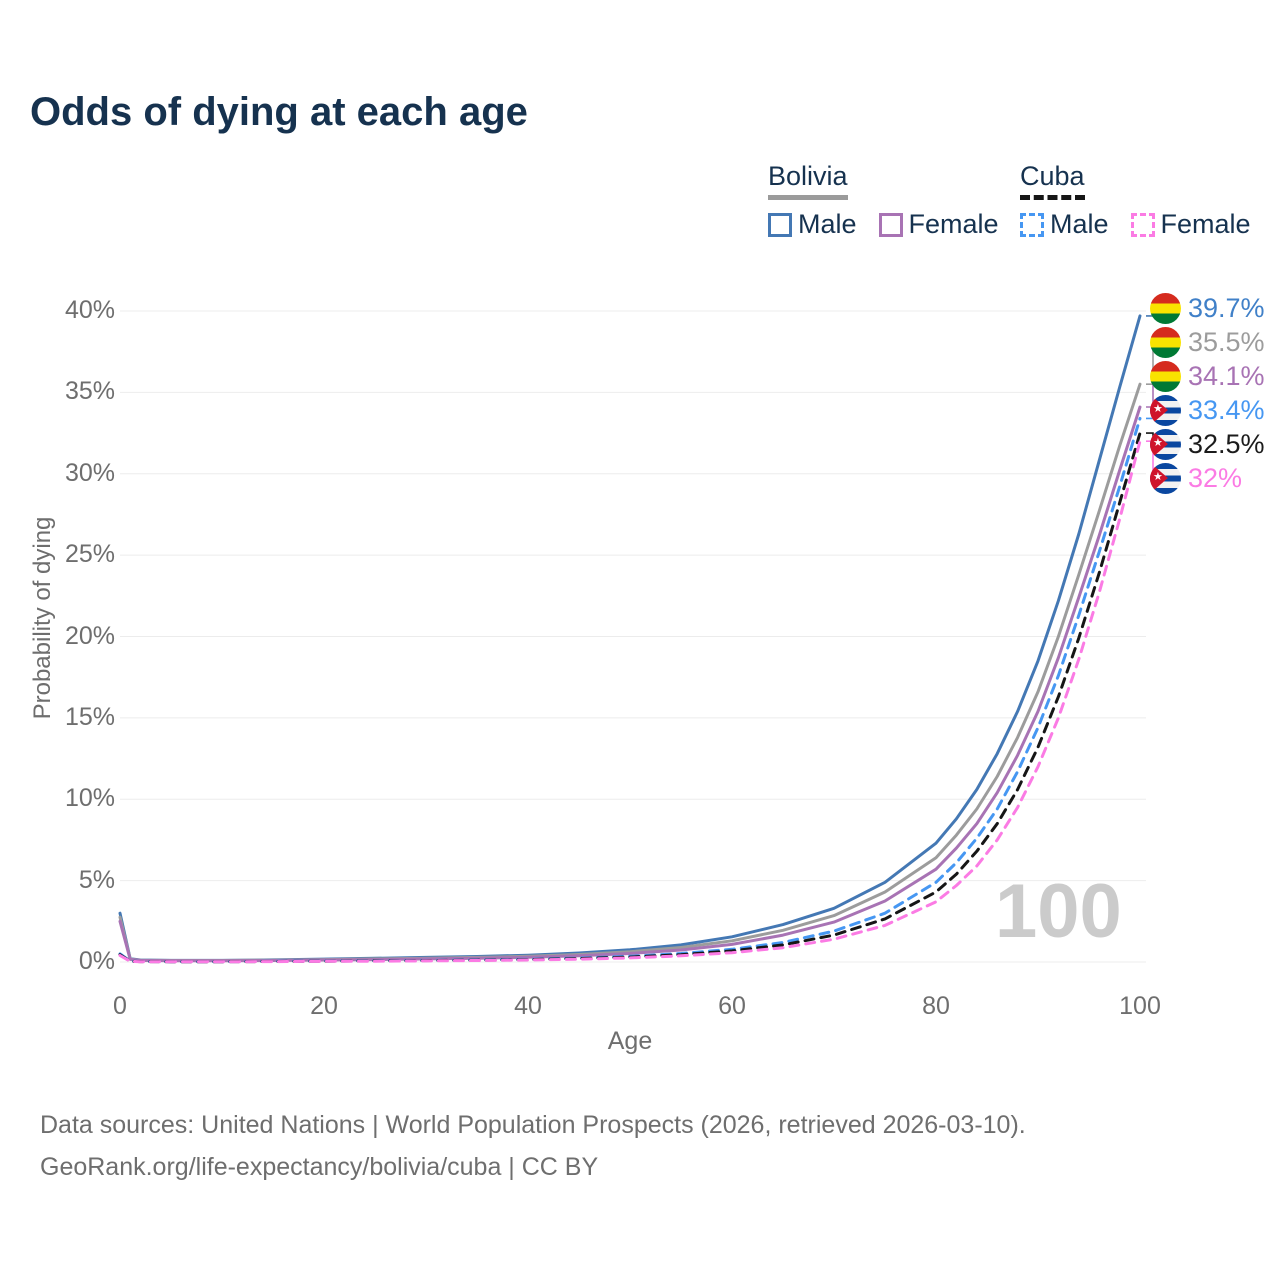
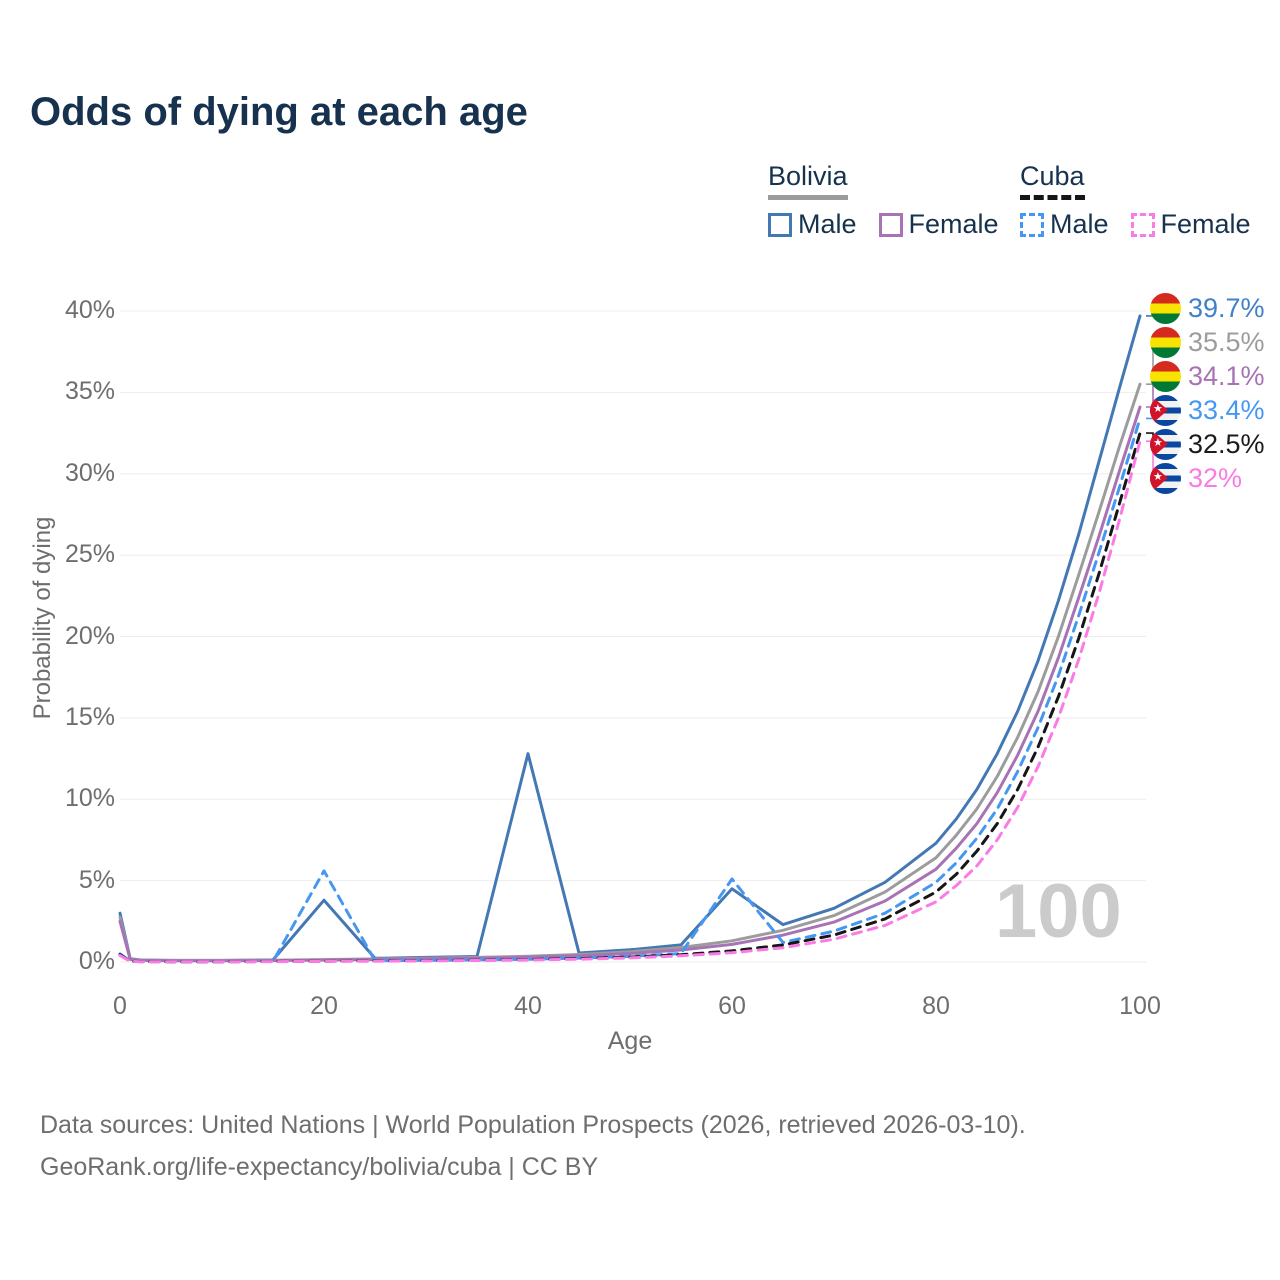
Bolivia Male/20: 0.2% -> 3.8%
Cuba Male/20: 0.1% -> 5.6%
Bolivia Male/40: 0.4% -> 12.8%
Bolivia Male/60: 1.6% -> 4.5%
Cuba Male/60: 0.8% -> 5.1%
